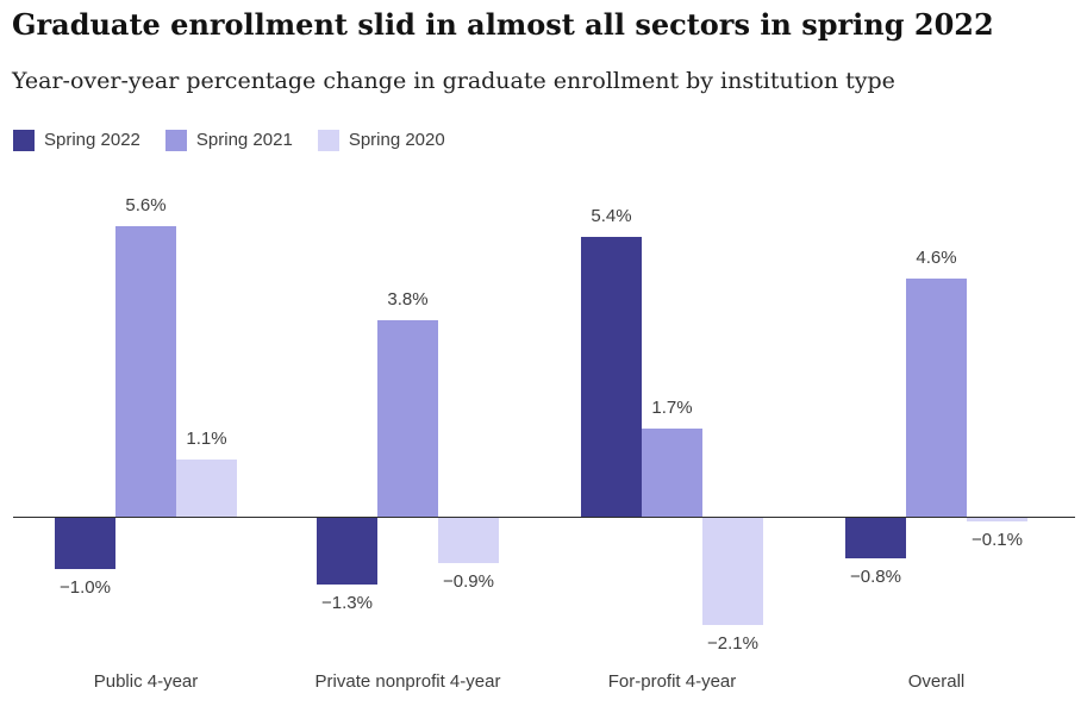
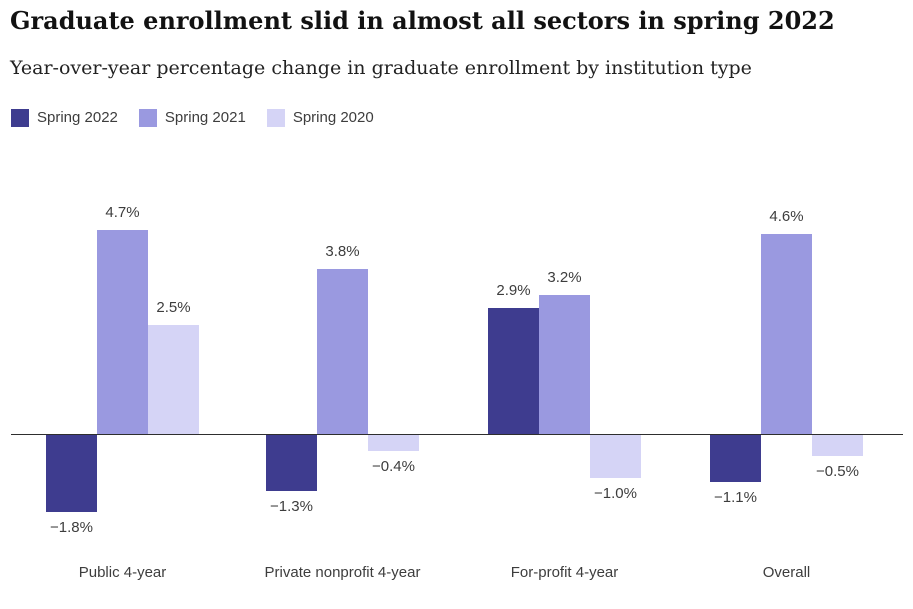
Spring 2022/Public 4-year: −1.0% -> −1.8%
Spring 2021/Public 4-year: 5.6% -> 4.7%
Spring 2020/Public 4-year: 1.1% -> 2.5%
Spring 2020/Private nonprofit 4-year: −0.9% -> −0.4%
Spring 2022/For-profit 4-year: 5.4% -> 2.9%
Spring 2021/For-profit 4-year: 1.7% -> 3.2%
Spring 2020/For-profit 4-year: −2.1% -> −1.0%
Spring 2022/Overall: −0.8% -> −1.1%
Spring 2020/Overall: −0.1% -> −0.5%
